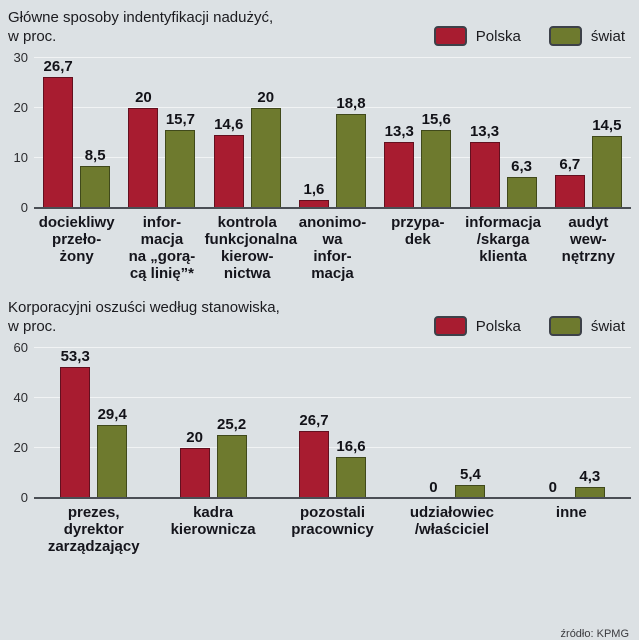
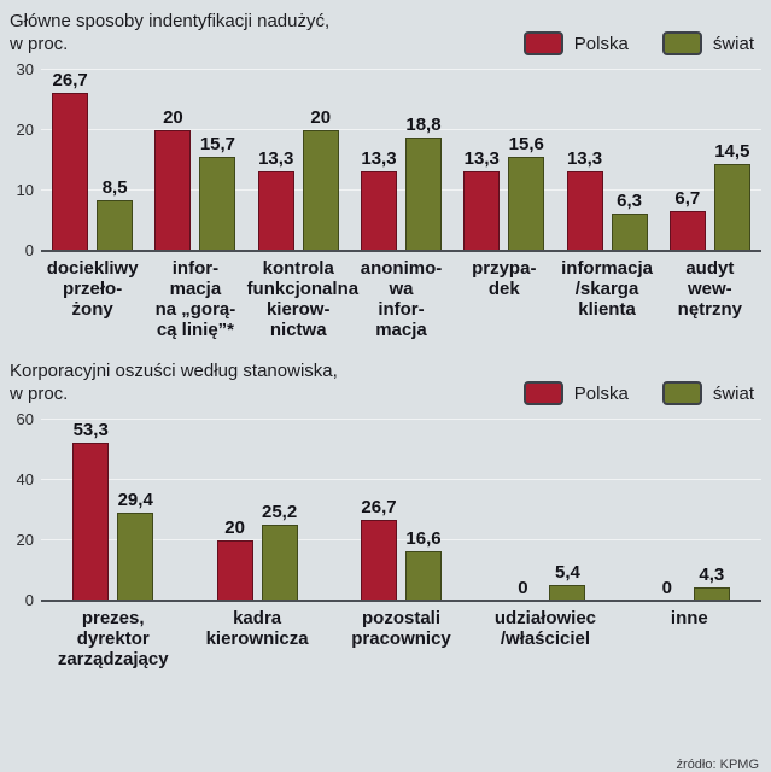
Główne sposoby indentyfikacji nadużyć, w proc./Polska/kontrola funkcjonalna kierow- nictwa: 14,6 -> 13,3
Główne sposoby indentyfikacji nadużyć, w proc./Polska/anonimo- wa infor- macja: 1,6 -> 13,3
